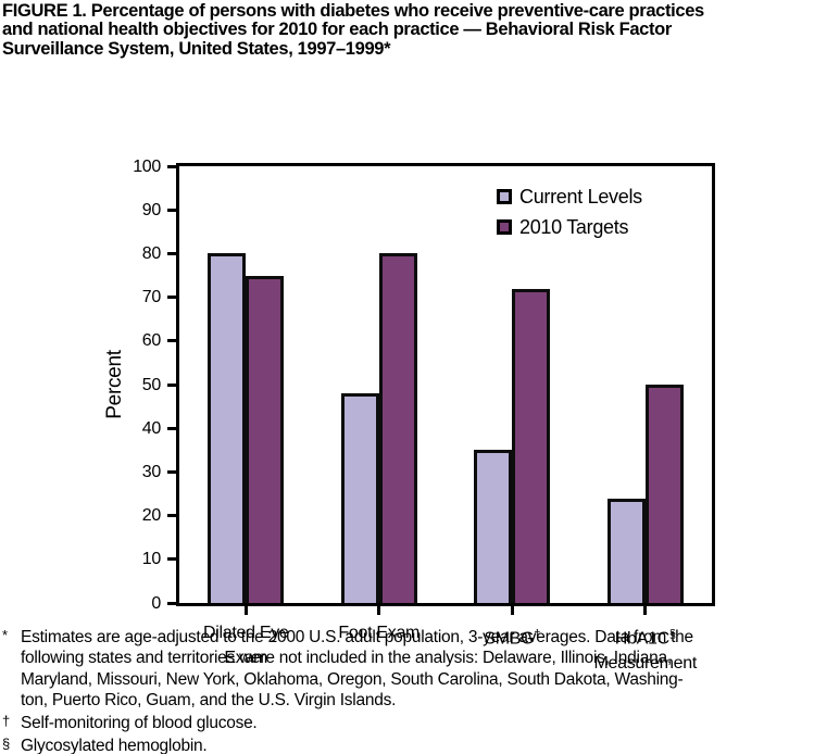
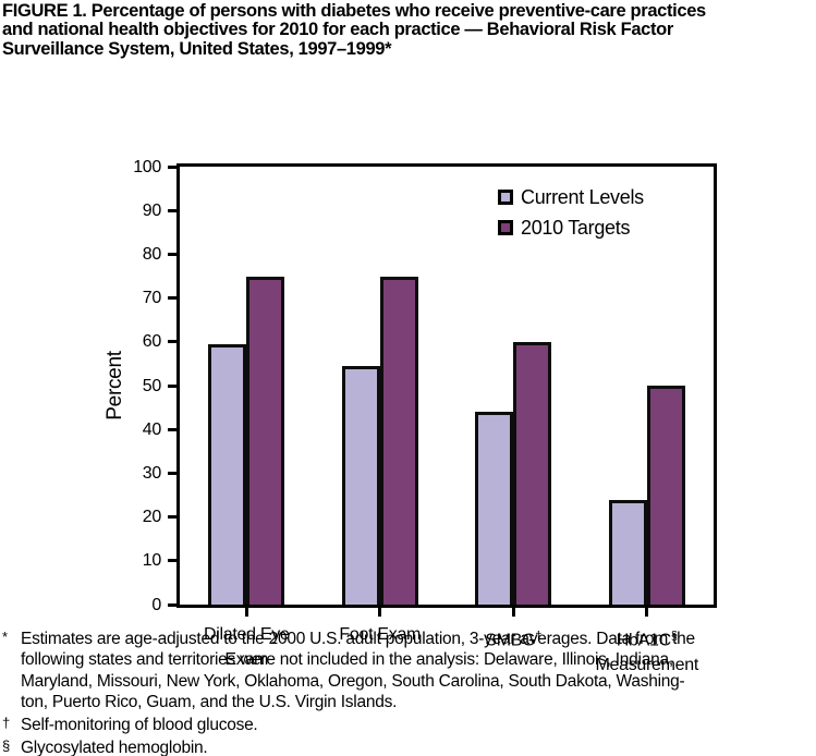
Current Levels/Dilated Eye Exam: 80 -> 60
Current Levels/Foot Exam: 48 -> 54
2010 Targets/Foot Exam: 80 -> 75
Current Levels/SMBG: 35 -> 44
2010 Targets/SMBG: 72 -> 60
